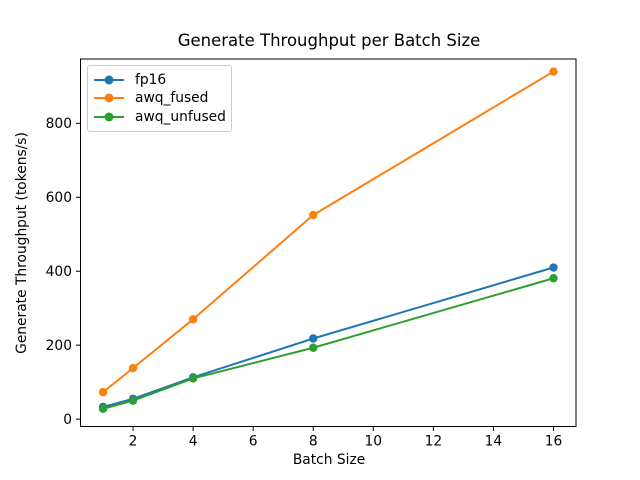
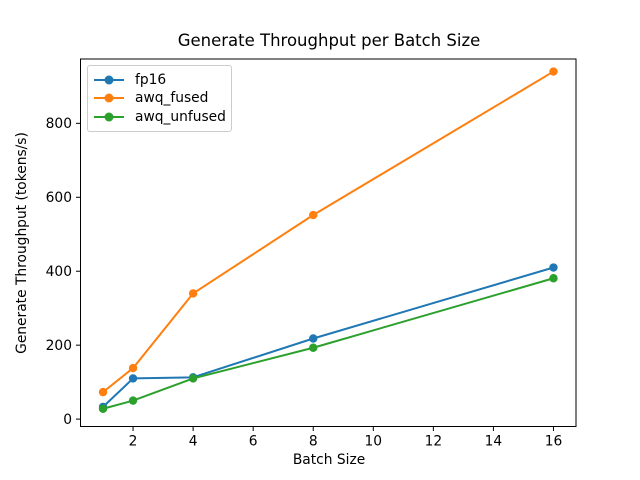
fp16/2: 60 -> 110
awq_fused/4: 270 -> 340
